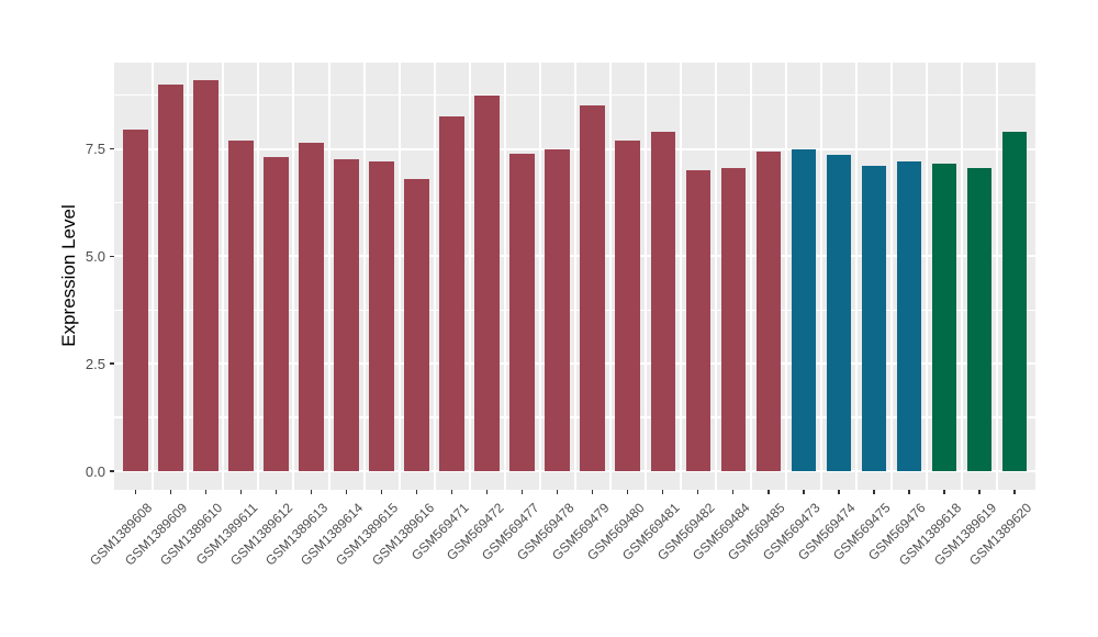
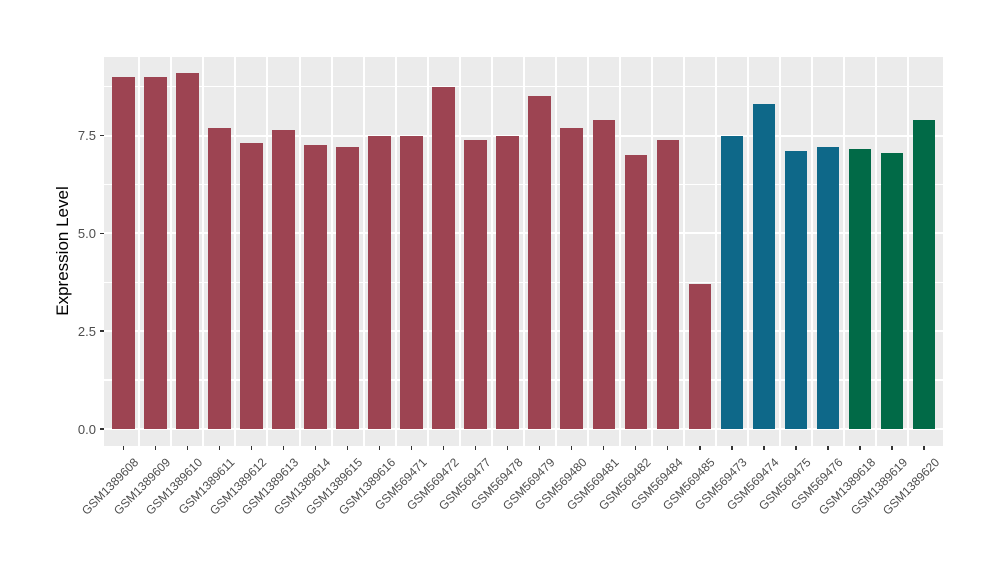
GSM1389608: 8.0 -> 9.0
GSM1389616: 6.8 -> 7.5
GSM569471: 8.2 -> 7.5
GSM569484: 7.0 -> 7.4
GSM569485: 7.5 -> 3.7
GSM569474: 7.3 -> 8.3
